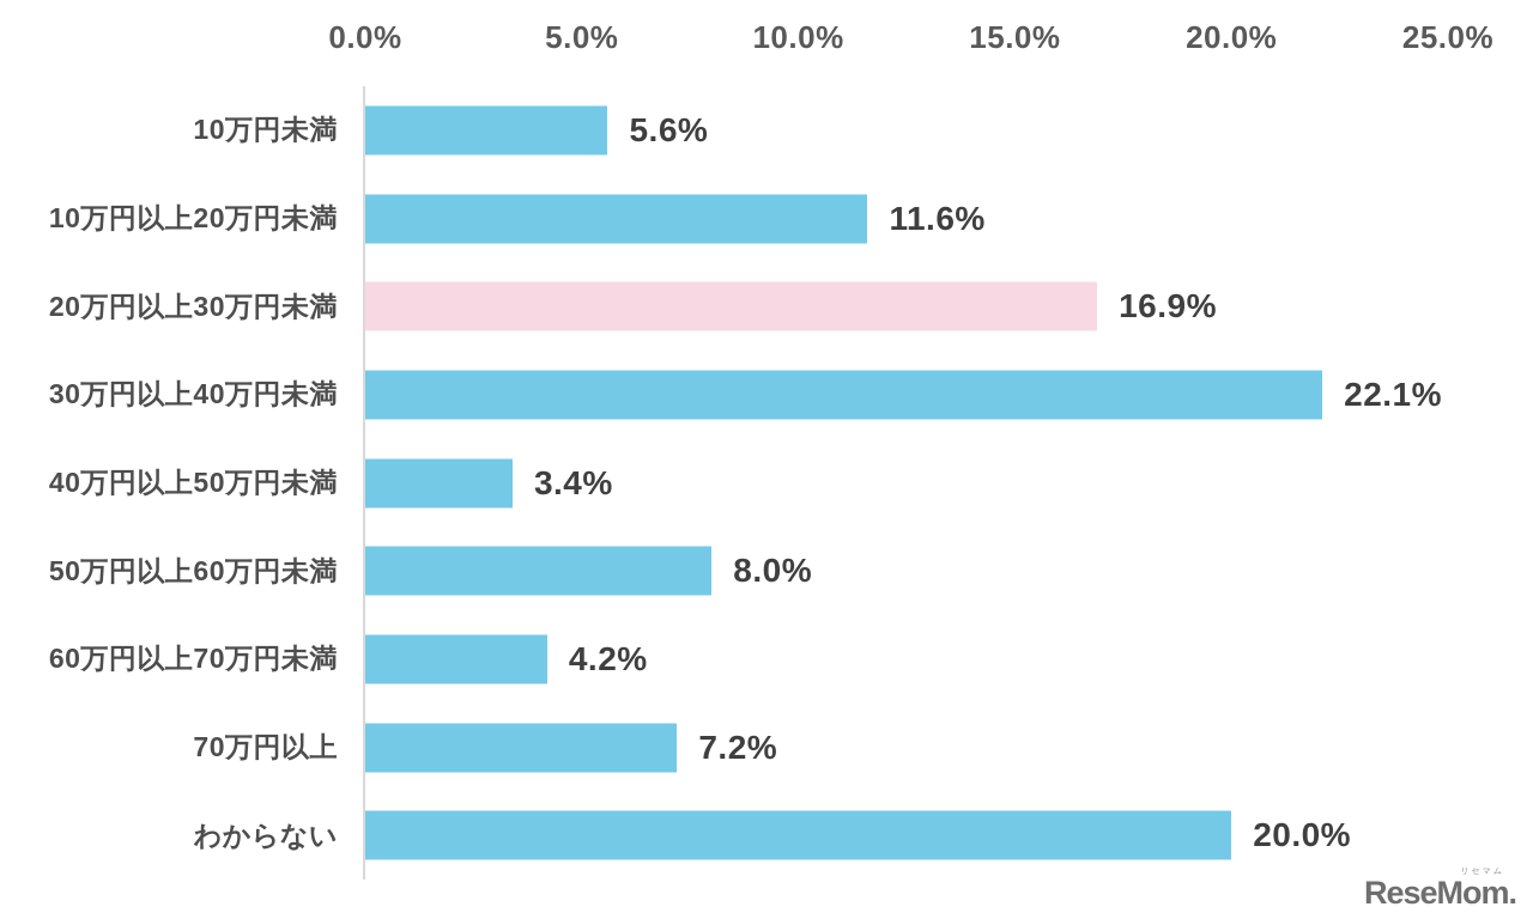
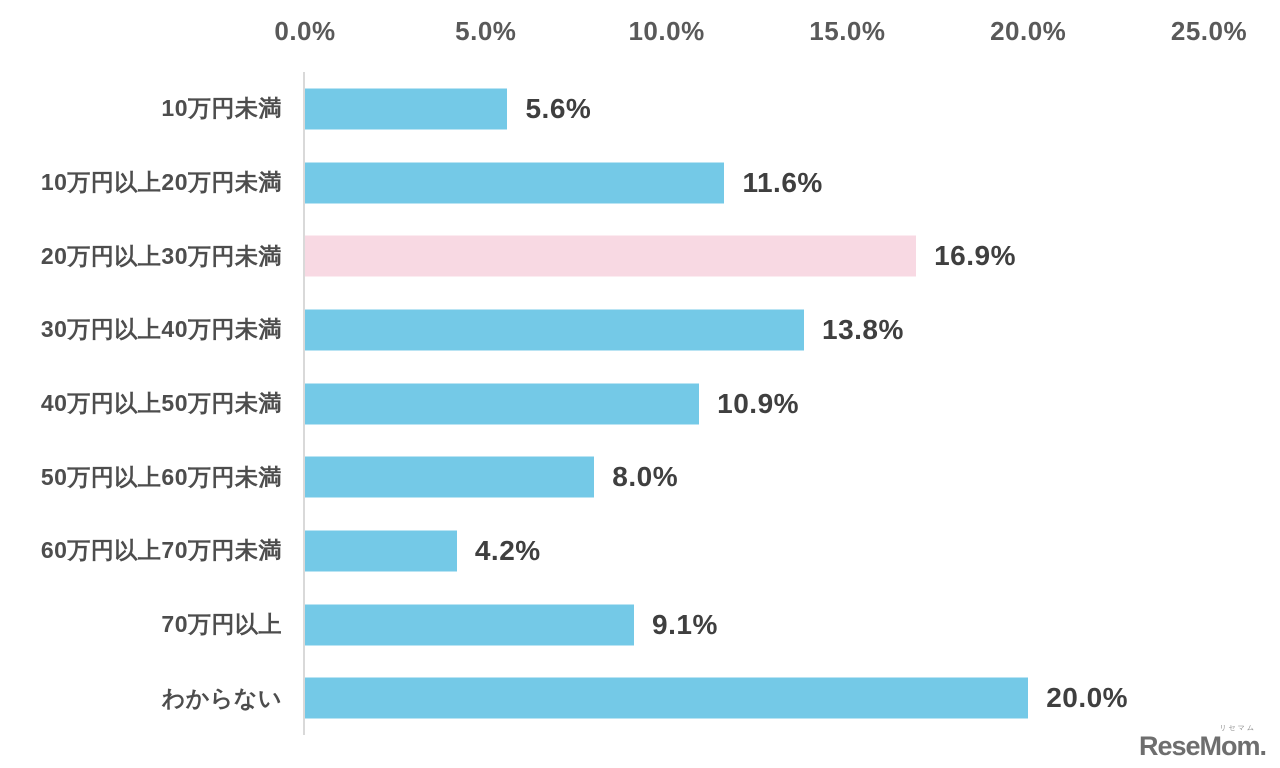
30万円以上40万円未満: 22.1% -> 13.8%
40万円以上50万円未満: 3.4% -> 10.9%
70万円以上: 7.2% -> 9.1%
